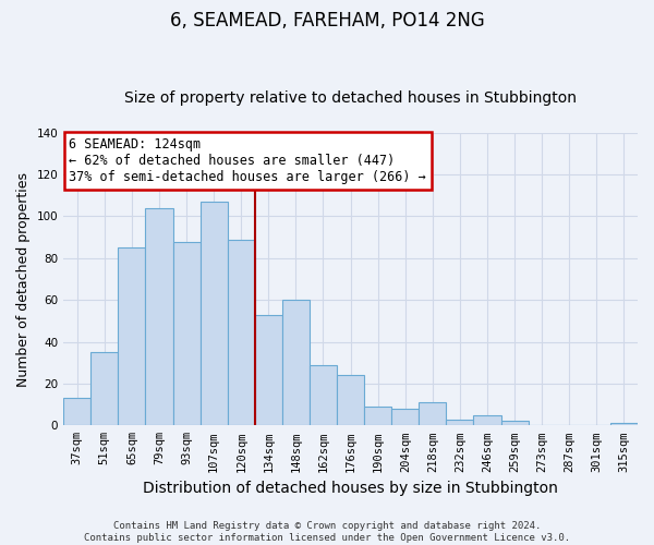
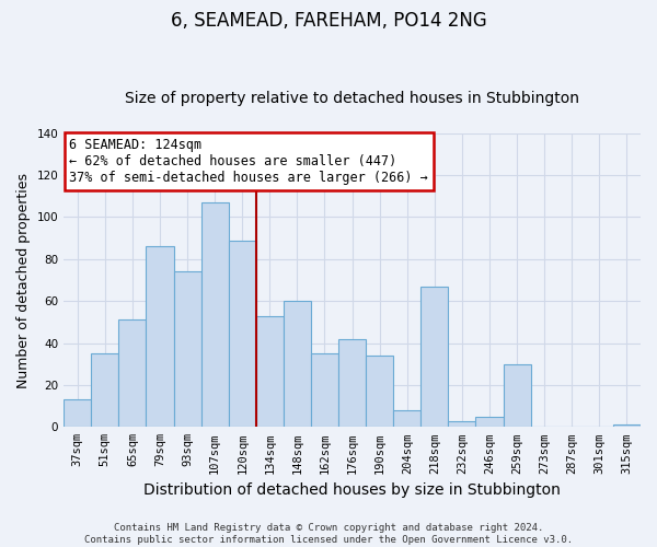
65sqm: 85 -> 51
79sqm: 104 -> 86
93sqm: 88 -> 74
162sqm: 29 -> 35
176sqm: 24 -> 42
190sqm: 9 -> 34
218sqm: 11 -> 67
259sqm: 2 -> 30
